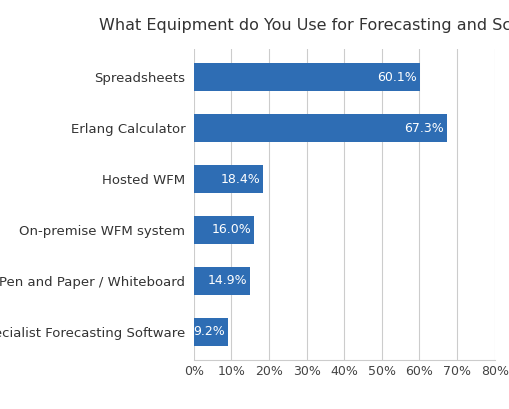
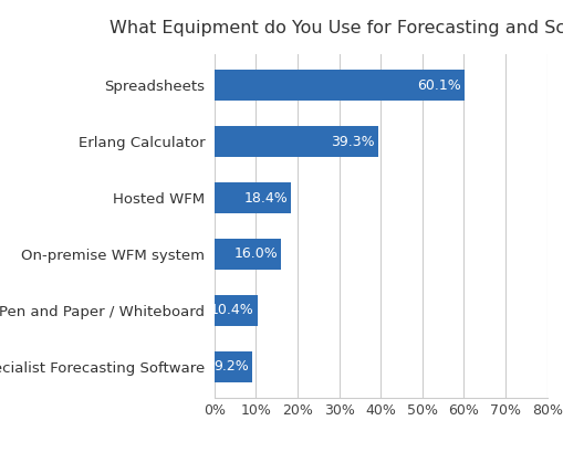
Erlang Calculator: 67.3% -> 39.3%
Pen and Paper / Whiteboard: 14.9% -> 10.4%
